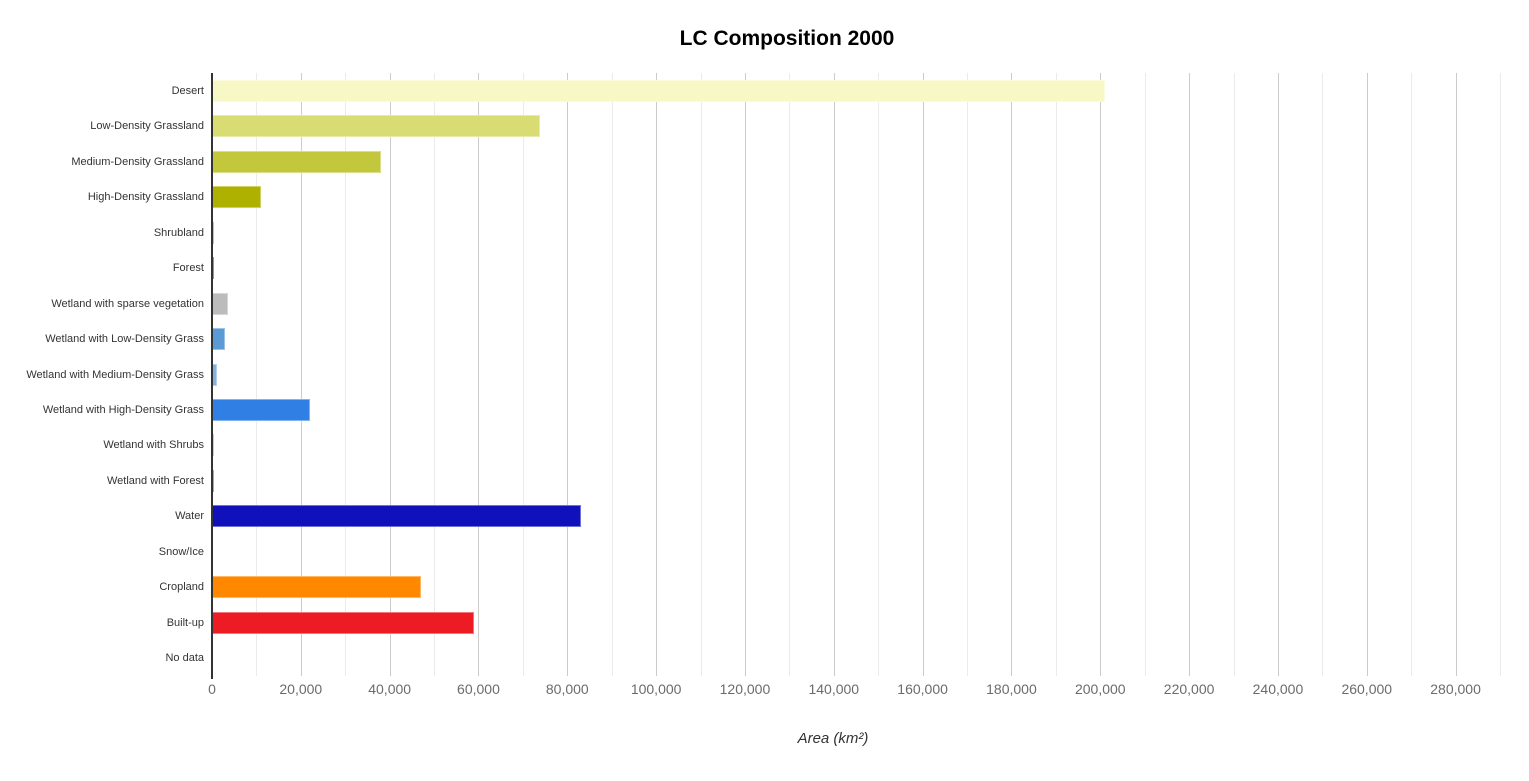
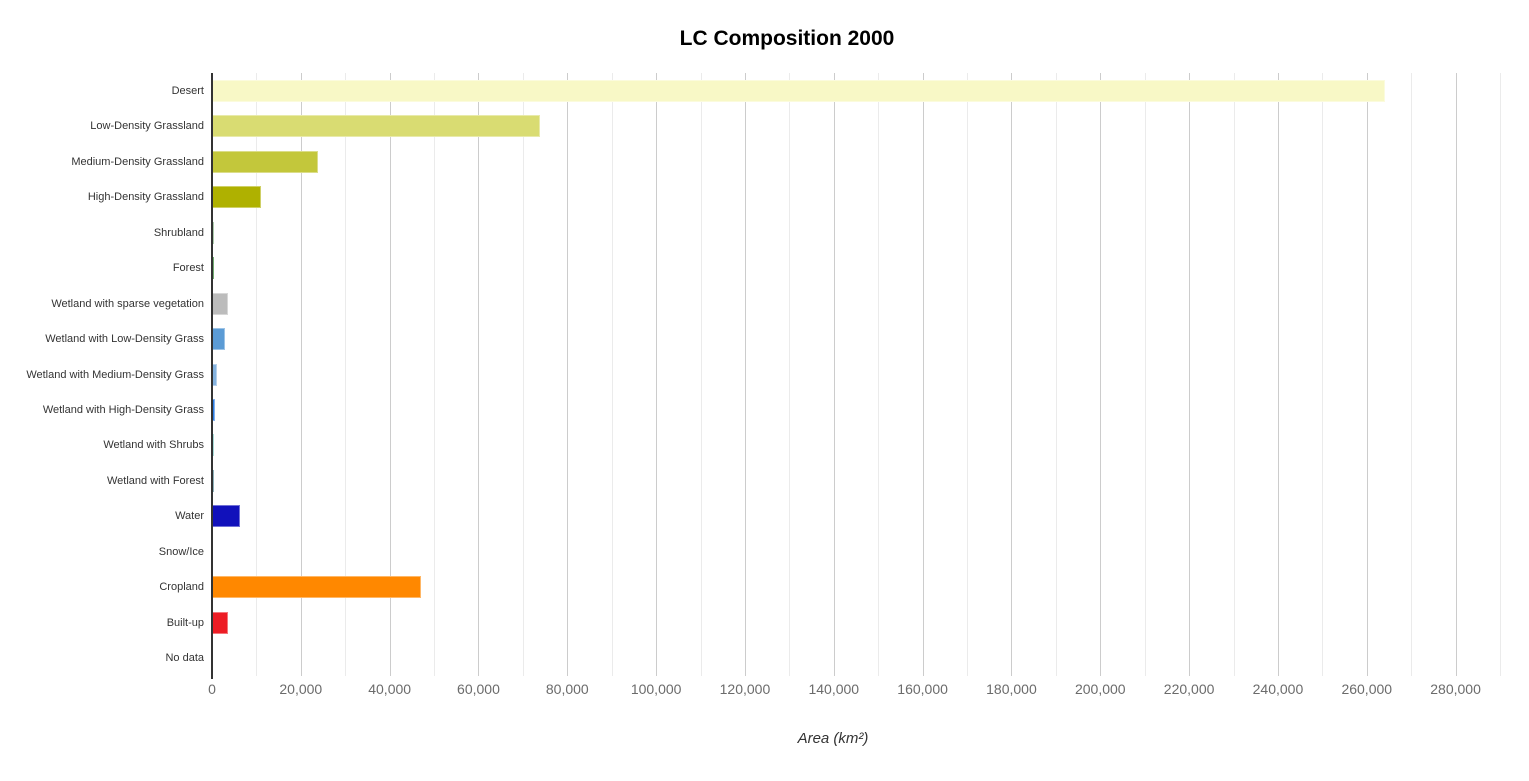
Desert: 201000 -> 264000
Medium-Density Grassland: 38000 -> 24000
Wetland with High-Density Grass: 22000 -> 1000
Water: 83000 -> 6000
Built-up: 59000 -> 4000
